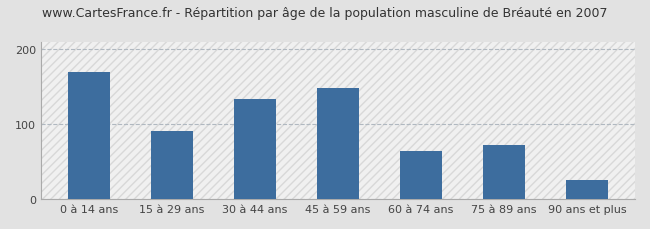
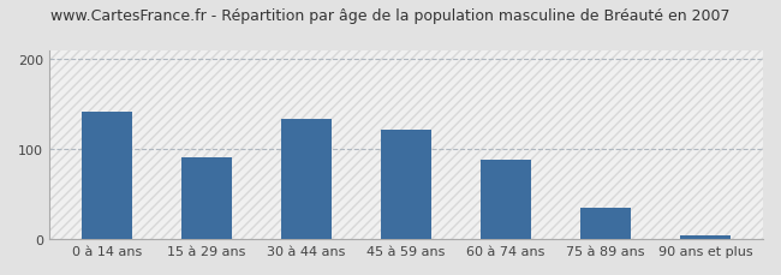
0 à 14 ans: 170 -> 142
45 à 59 ans: 148 -> 122
60 à 74 ans: 64 -> 88
75 à 89 ans: 72 -> 35
90 ans et plus: 26 -> 4
